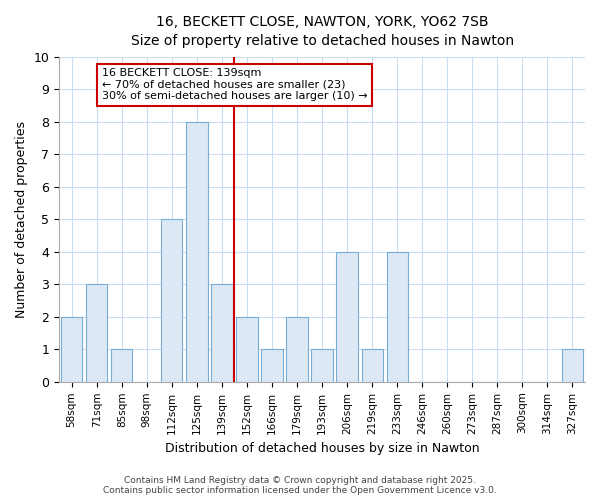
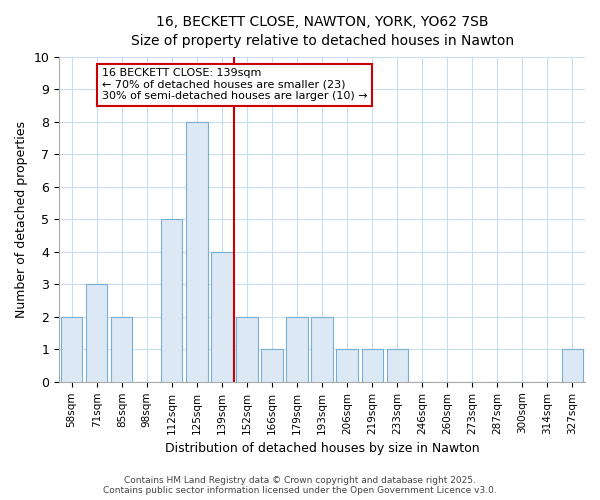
85sqm: 1 -> 2
139sqm: 3 -> 4
193sqm: 1 -> 2
206sqm: 4 -> 1
233sqm: 4 -> 1
